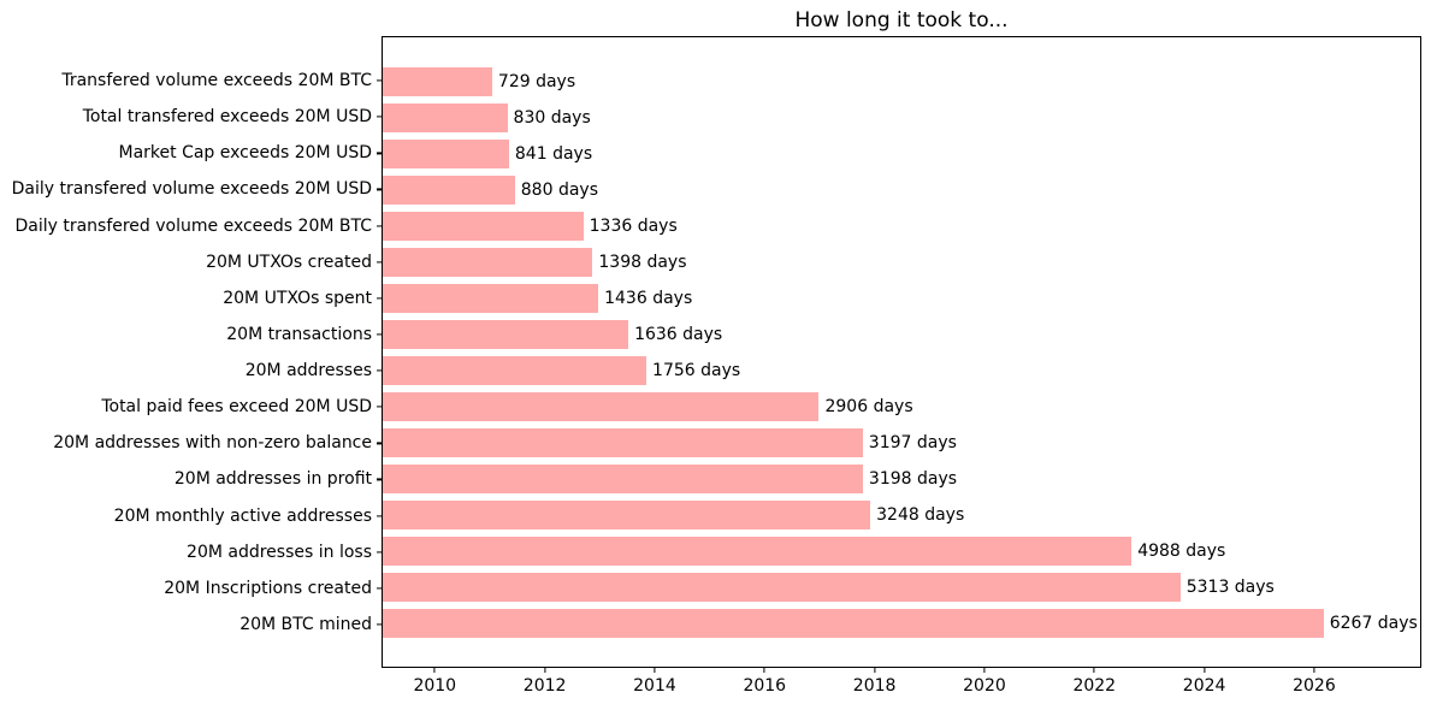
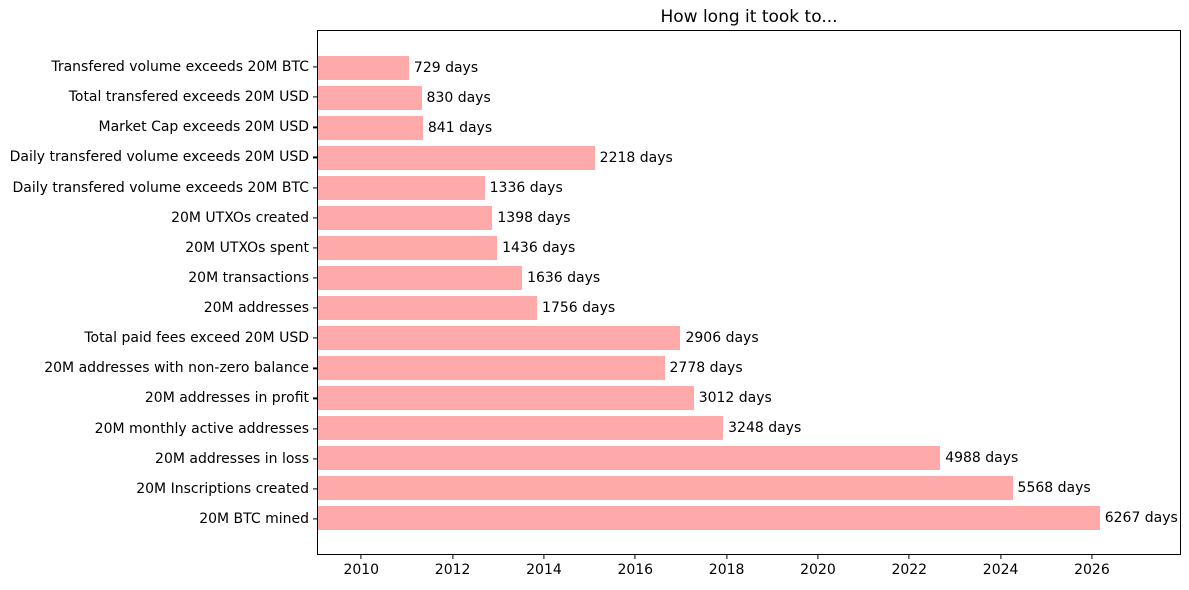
Daily transfered volume exceeds 20M USD: 880 -> 2218
20M addresses with non-zero balance: 3197 -> 2778
20M addresses in profit: 3198 -> 3012
20M Inscriptions created: 5313 -> 5568
